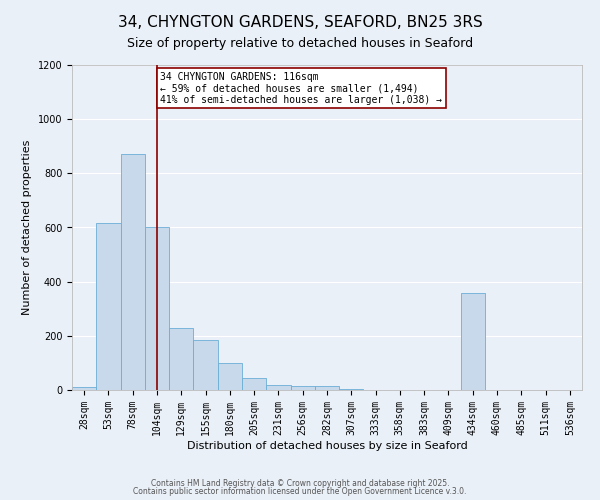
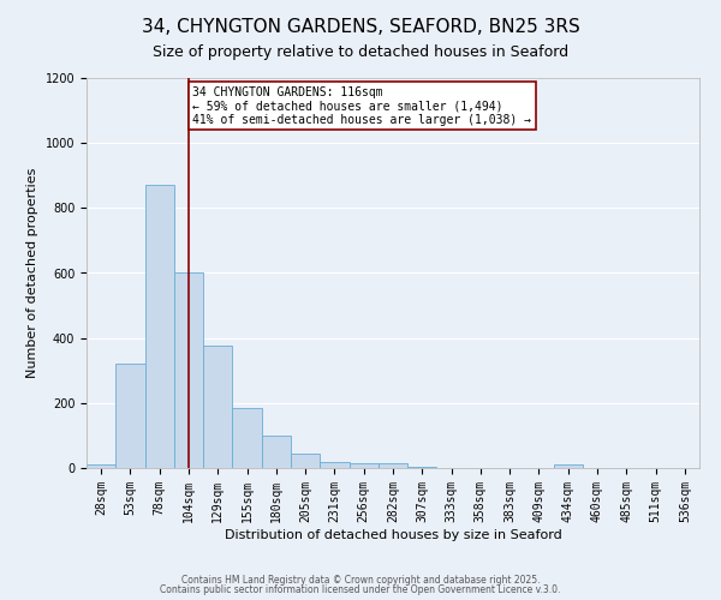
53sqm: 615 -> 320
129sqm: 230 -> 375
434sqm: 360 -> 10
